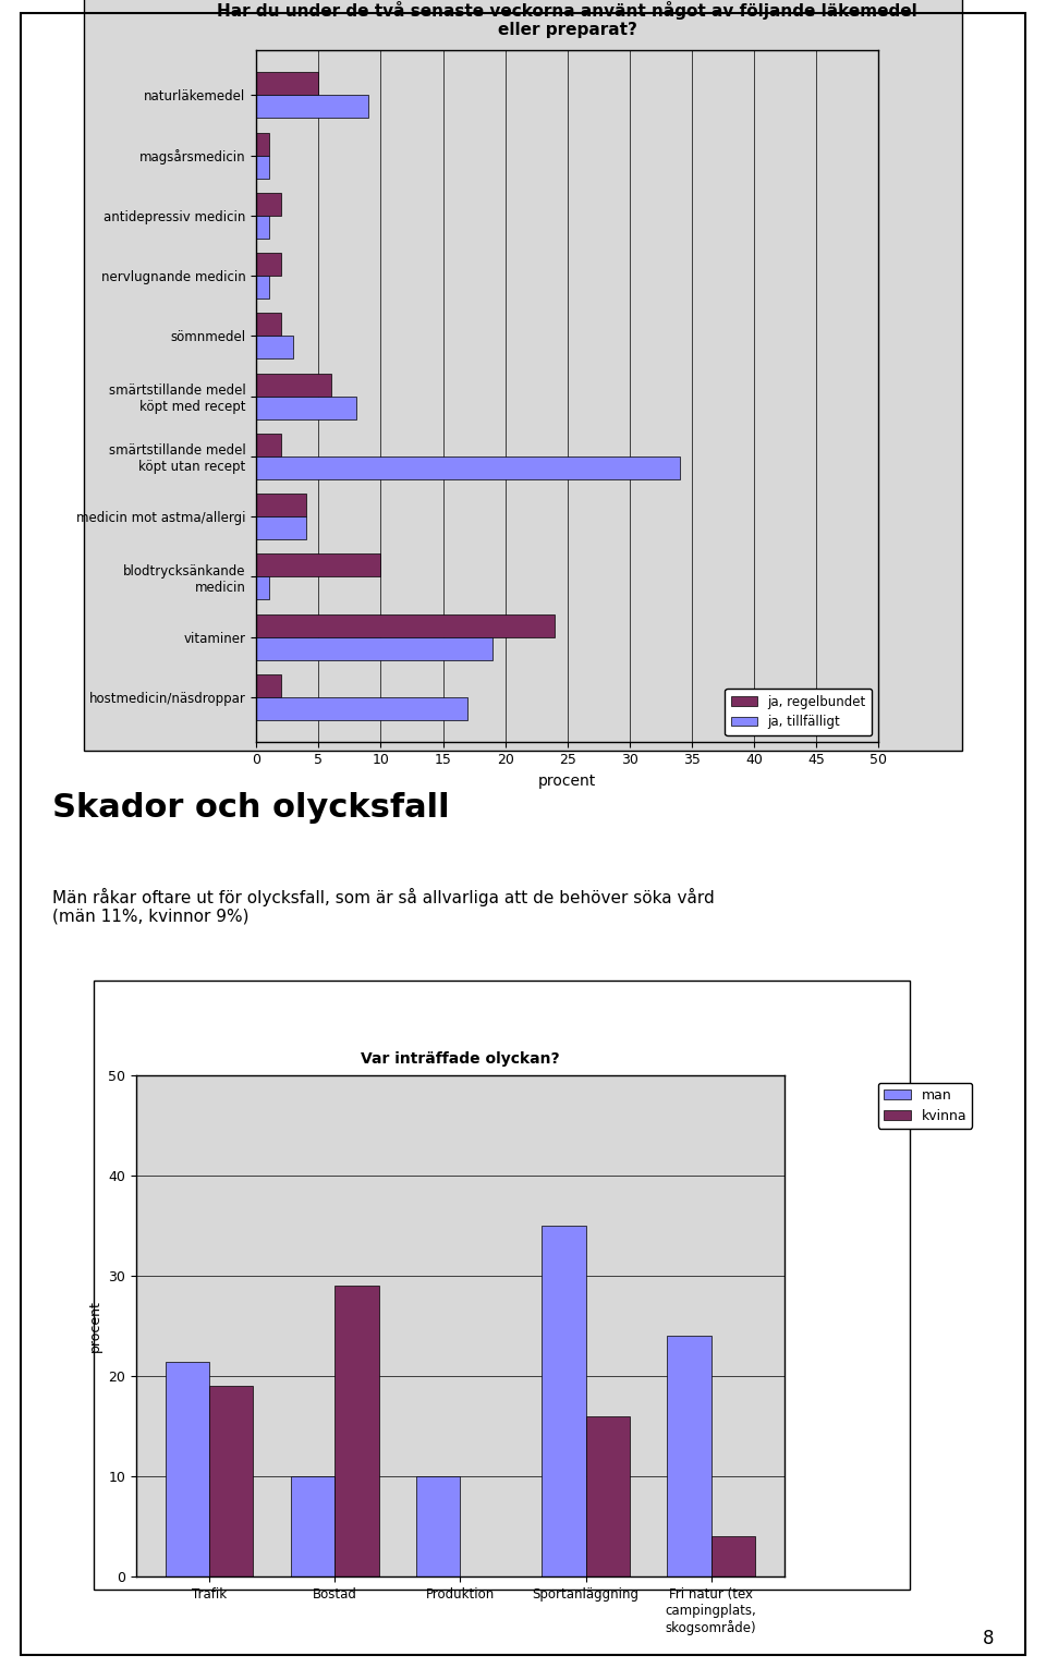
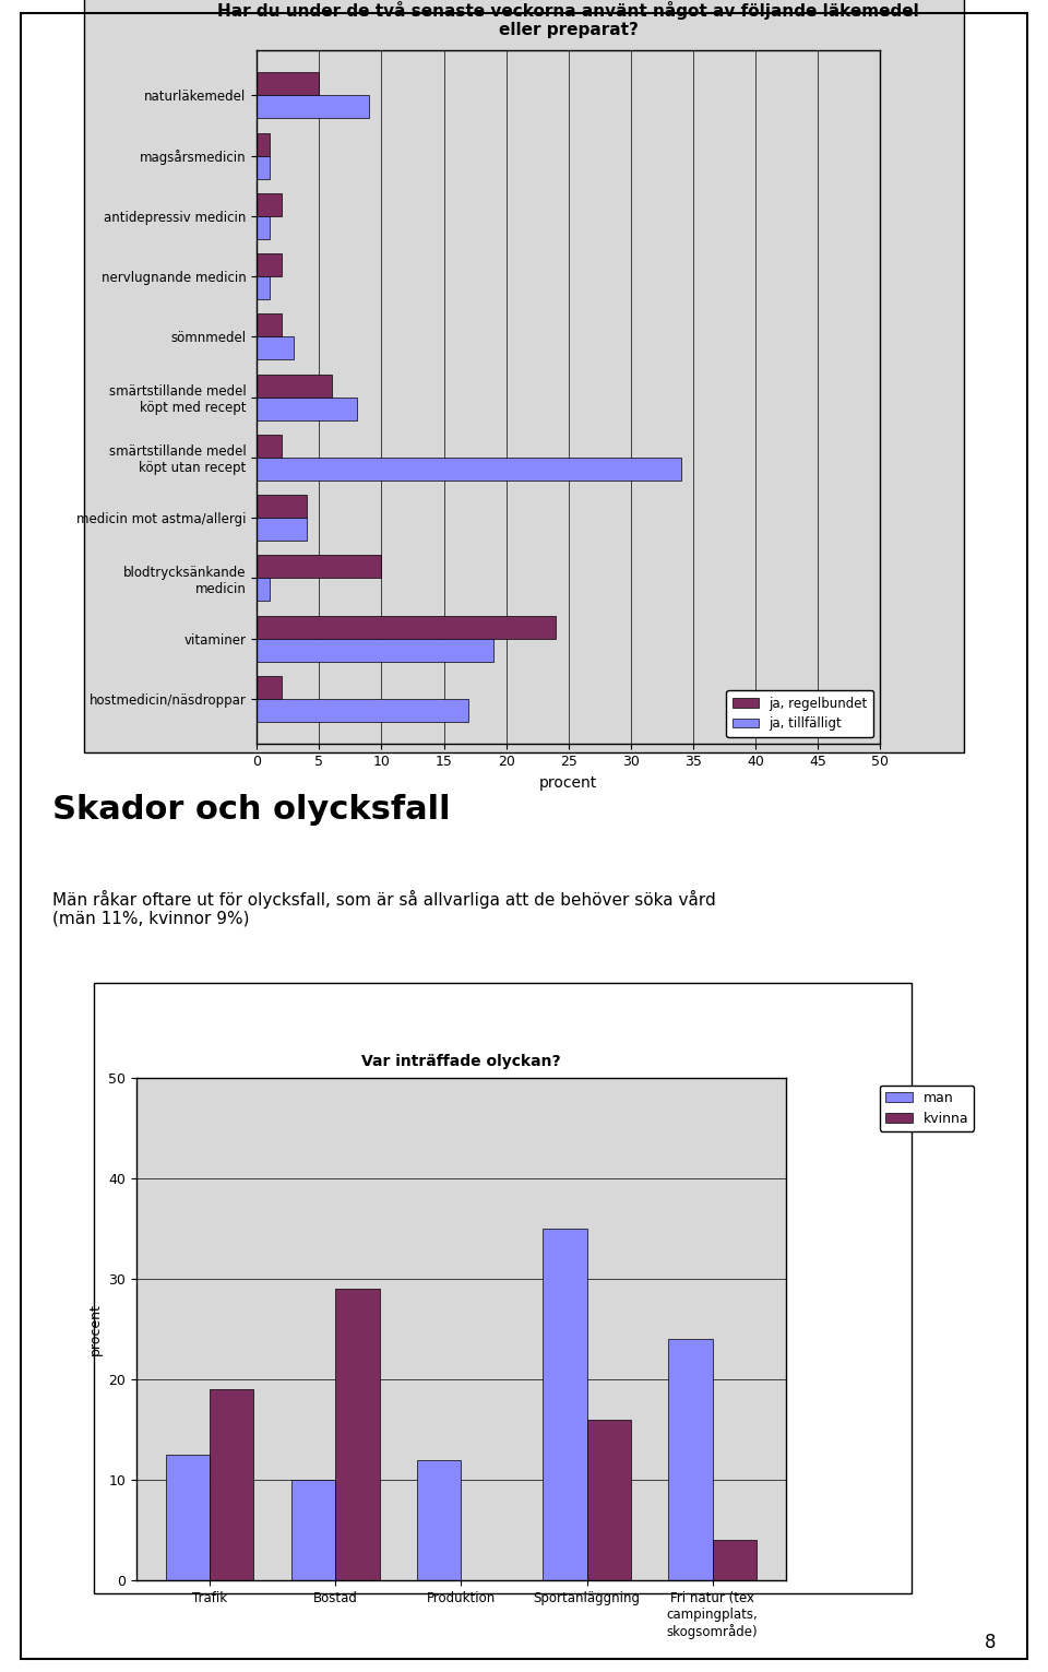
Var inträffade olyckan?/man/Trafik: 21.4 -> 12.5
Var inträffade olyckan?/man/Produktion: 10.0 -> 12.0
